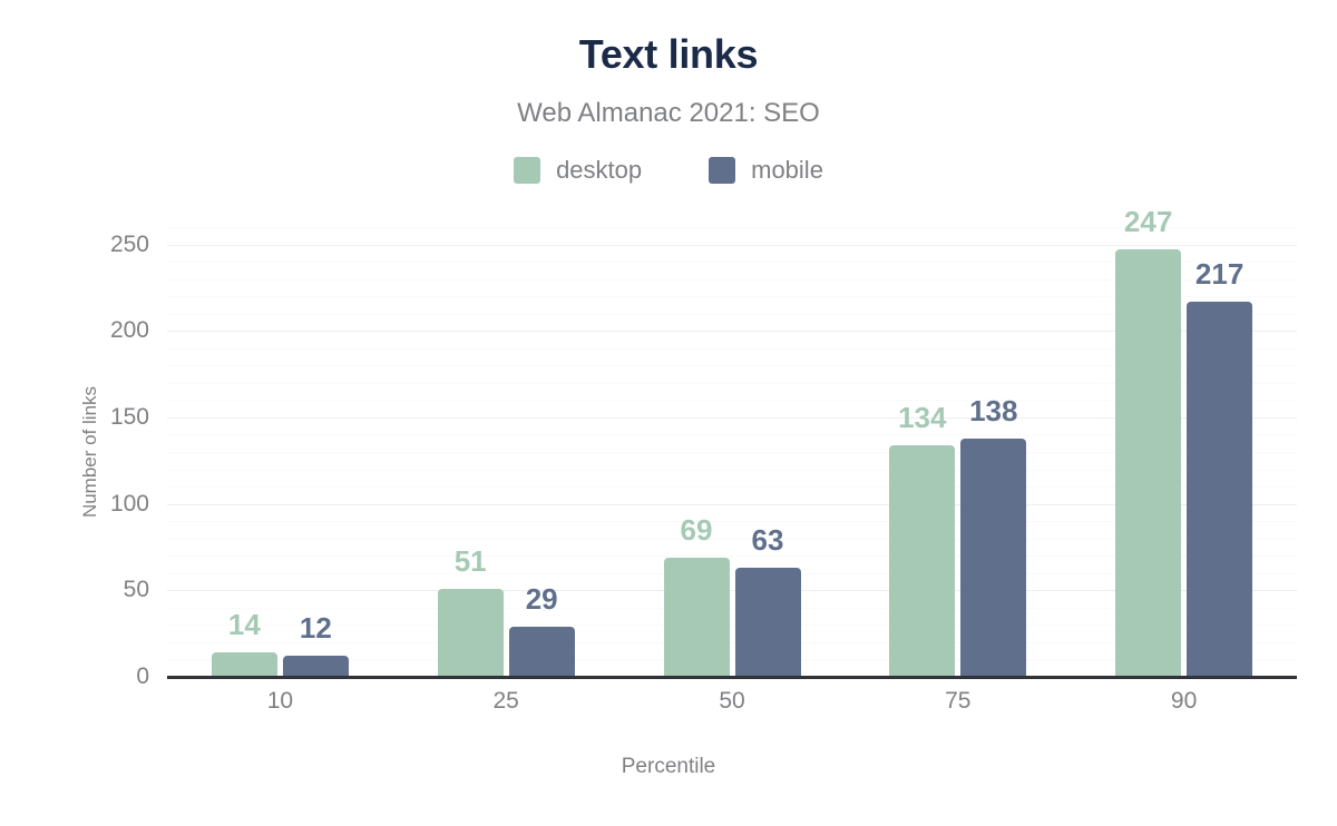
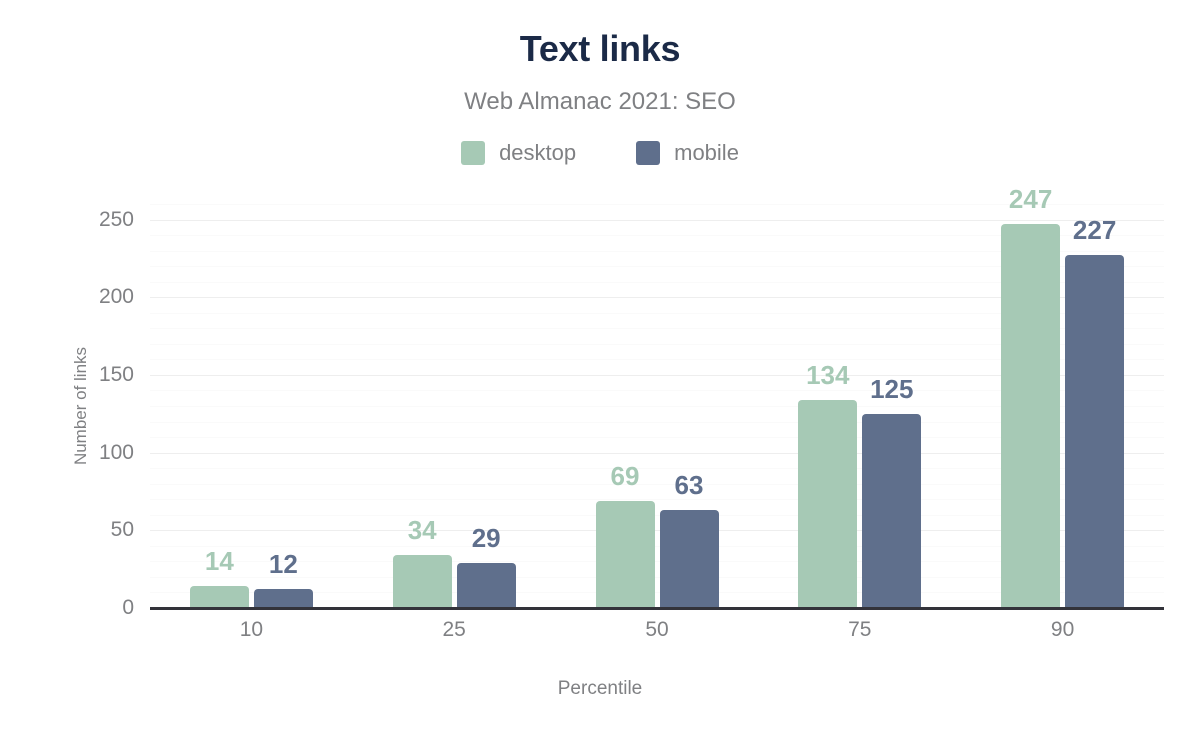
desktop/25: 51 -> 34
mobile/75: 138 -> 125
mobile/90: 217 -> 227
